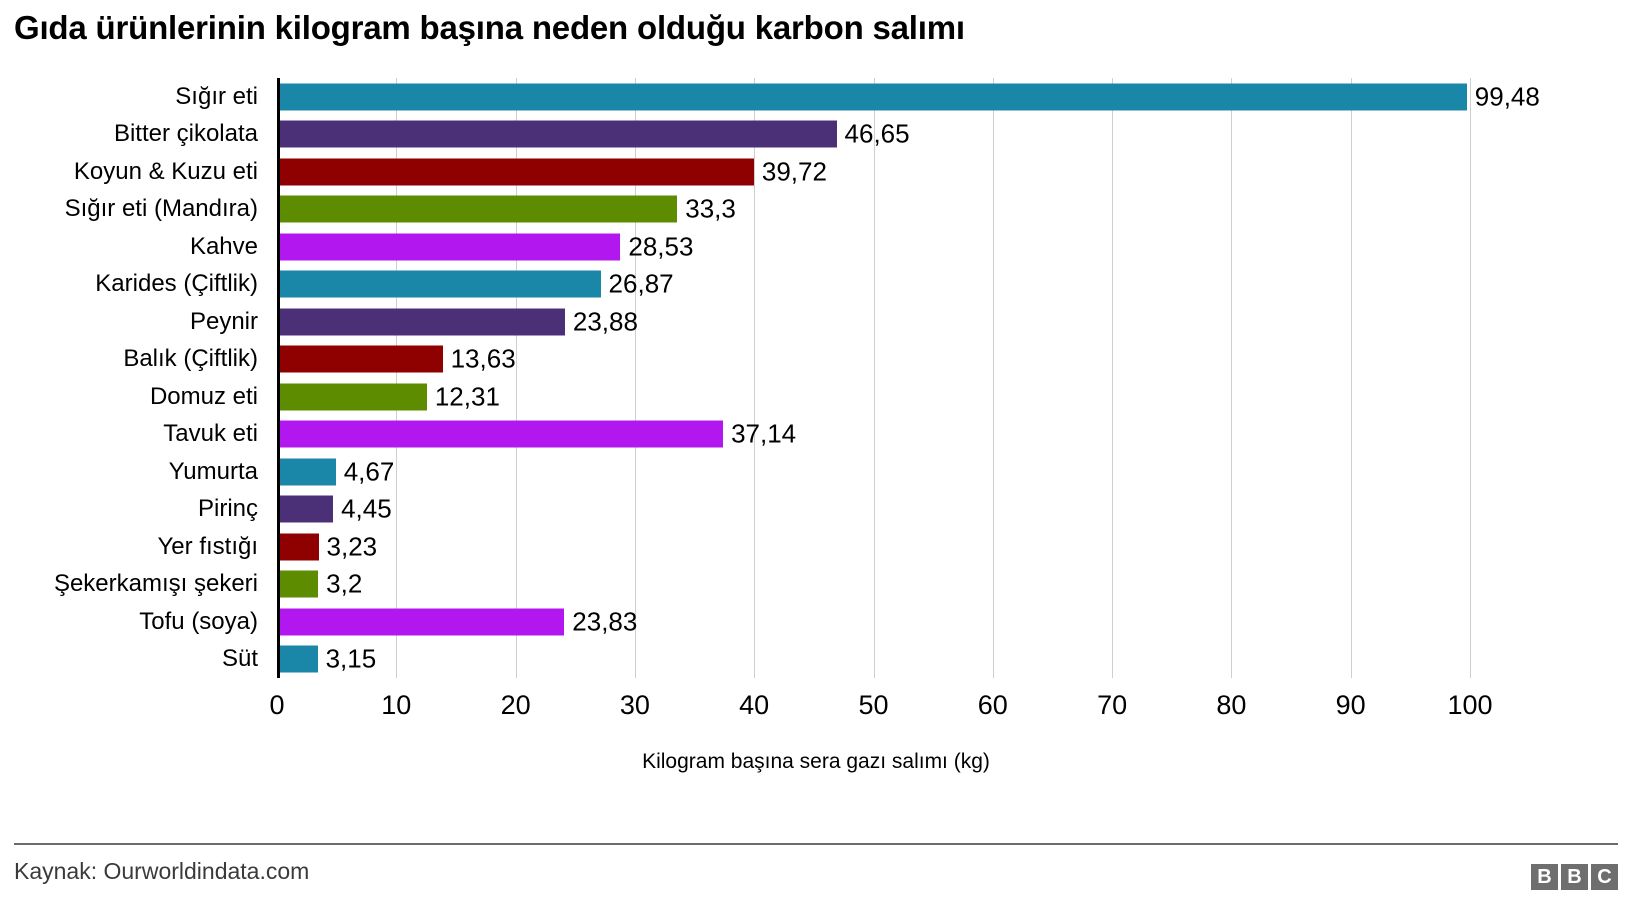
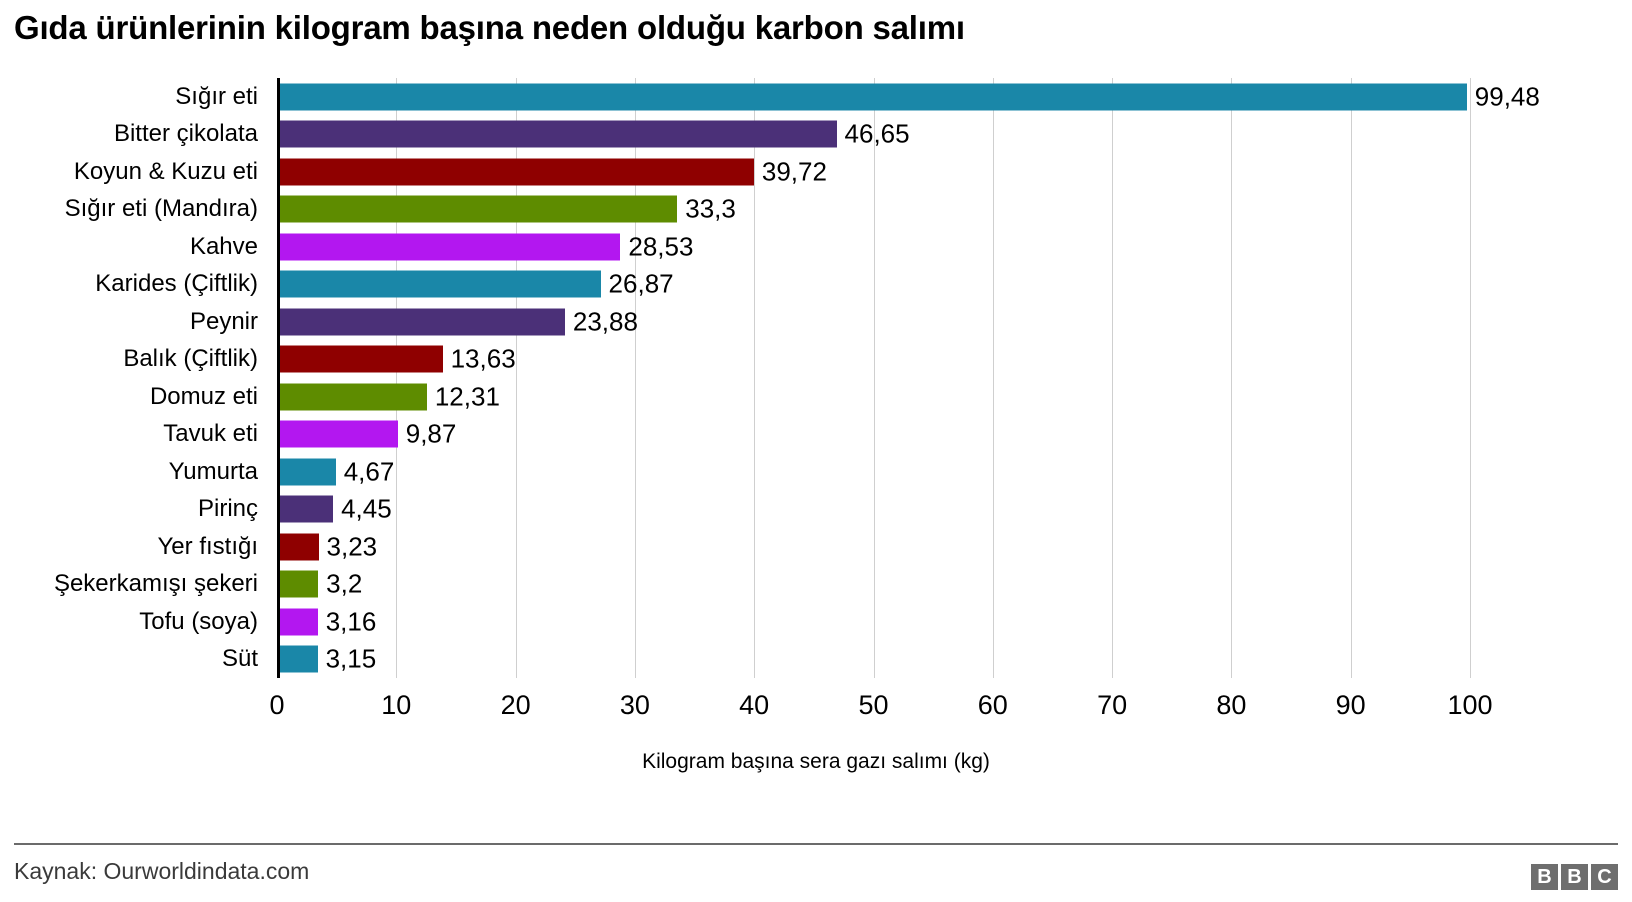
Tavuk eti: 37,14 -> 9,87
Tofu (soya): 23,83 -> 3,16
